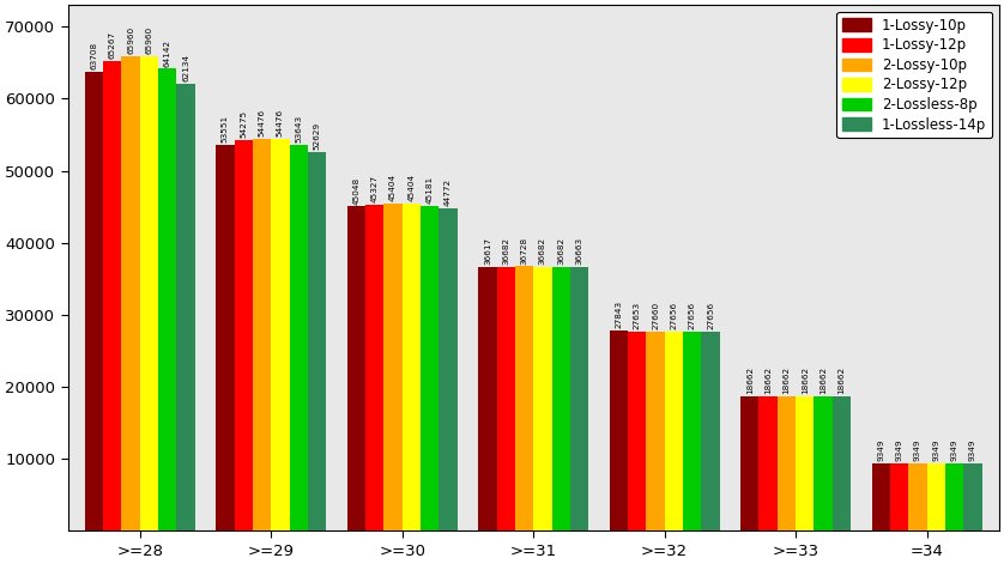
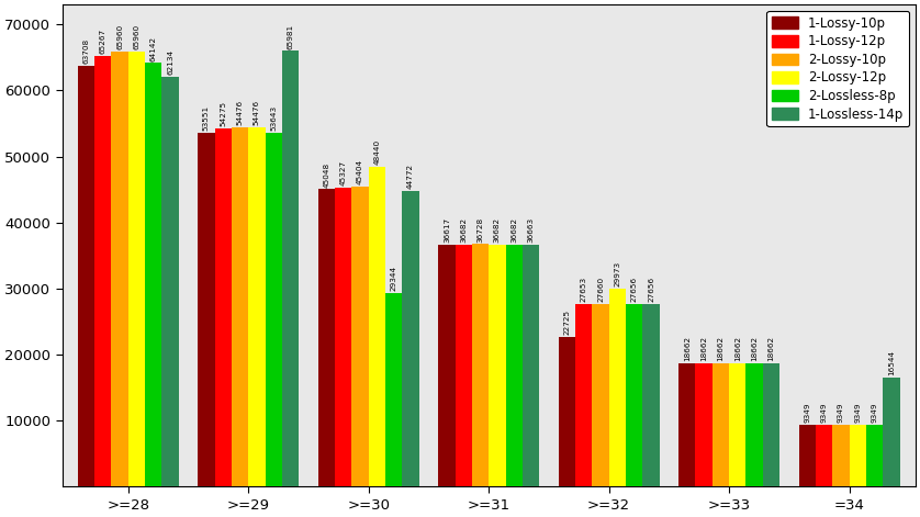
1-Lossless-14p/>=29: 52629 -> 65981
2-Lossy-12p/>=30: 45404 -> 48440
2-Lossless-8p/>=30: 45181 -> 29344
1-Lossy-10p/>=32: 27843 -> 22725
2-Lossy-12p/>=32: 27656 -> 29973
1-Lossless-14p/=34: 9349 -> 16544
